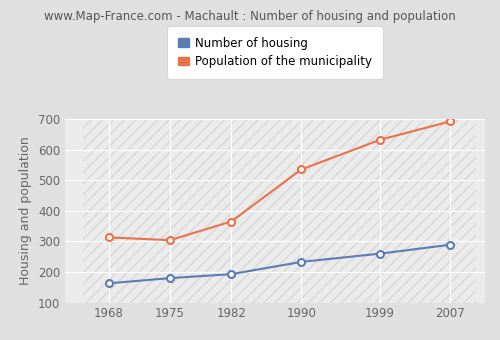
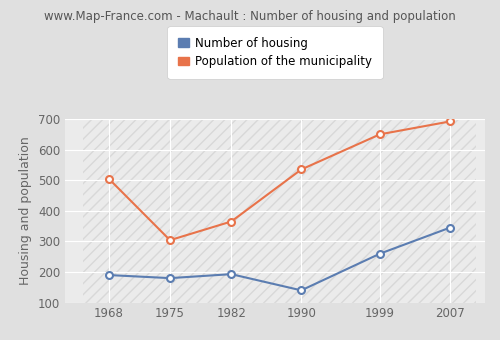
Number of housing/1968: 163 -> 190
Population of the municipality/1968: 313 -> 505
Number of housing/1990: 233 -> 140
Population of the municipality/1999: 632 -> 650
Number of housing/2007: 289 -> 345
